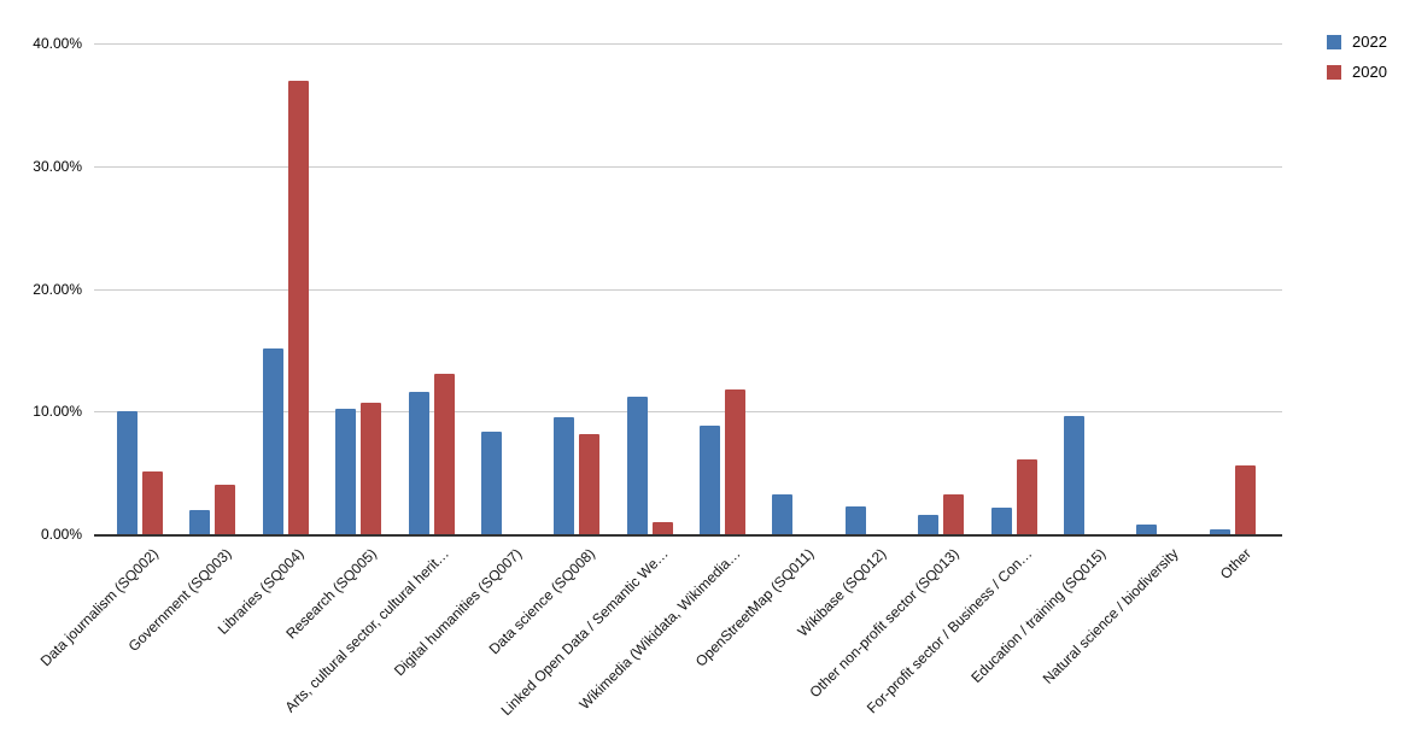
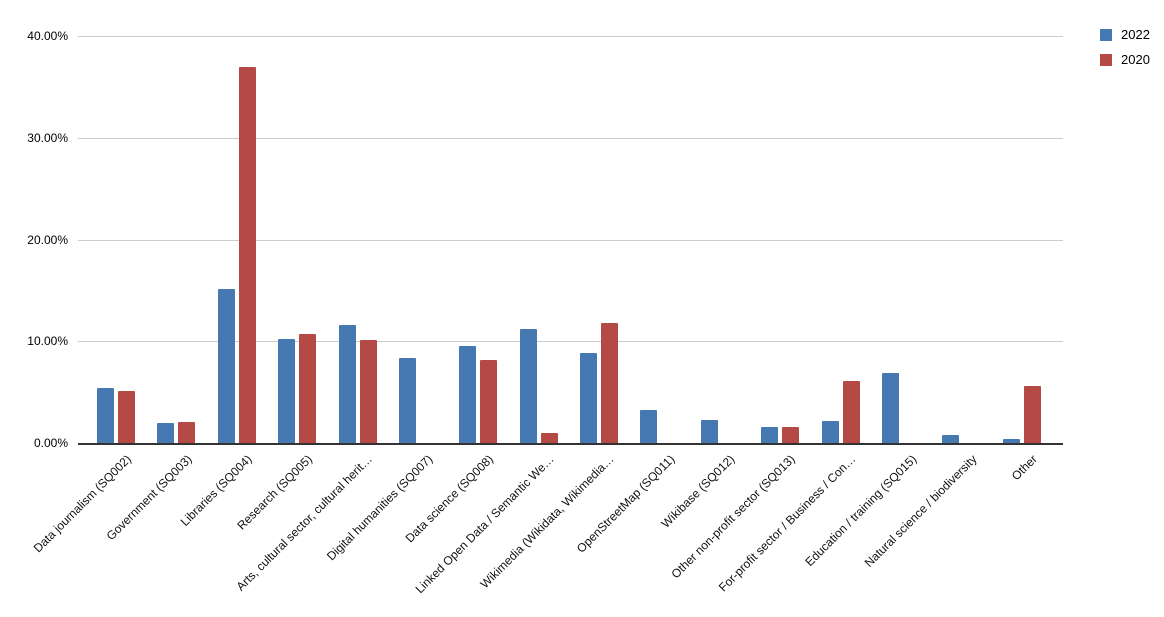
2022/Data journalism (SQ002): 10.0% -> 5.4%
2020/Government (SQ003): 4.0% -> 2.1%
2020/Arts, cultural sector, cultural herit…: 13.1% -> 10.1%
2020/Other non-profit sector (SQ013): 3.2% -> 1.6%
2022/Education / training (SQ015): 9.6% -> 6.9%
